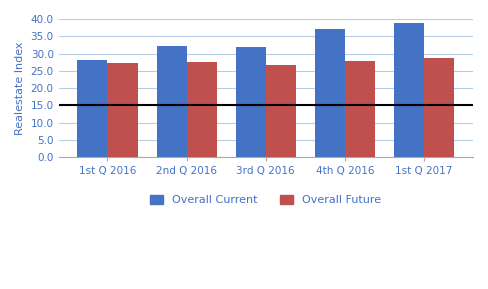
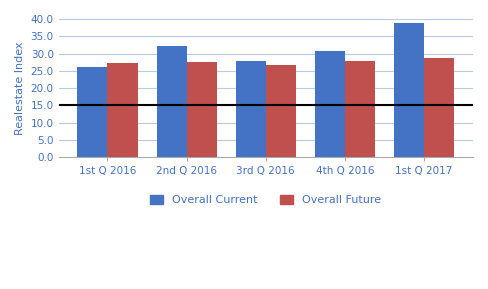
Overall Current/1st Q 2016: 28.0 -> 26.0
Overall Current/3rd Q 2016: 32.0 -> 27.9
Overall Current/4th Q 2016: 37.0 -> 30.7
